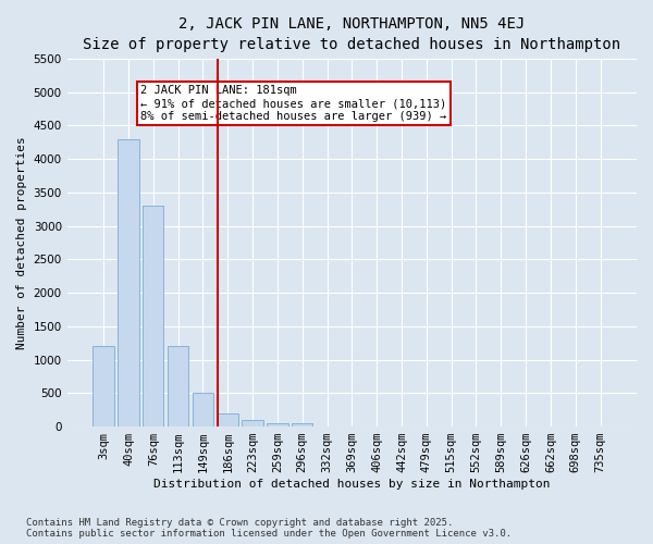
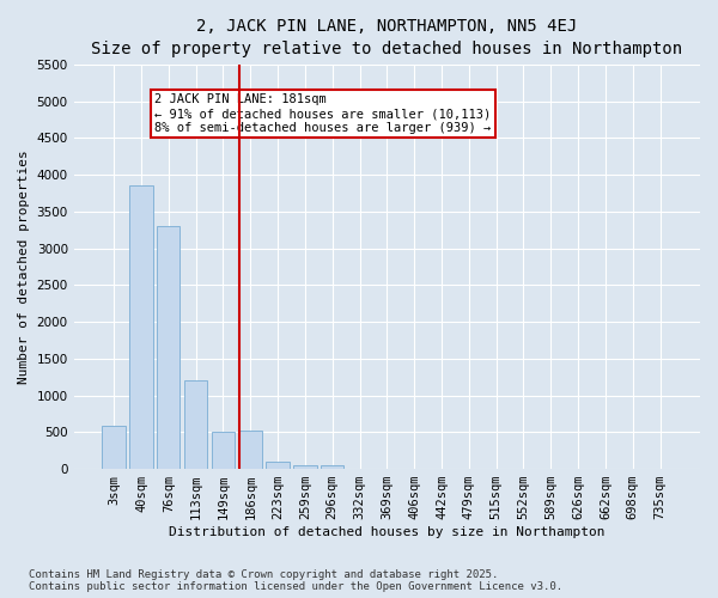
3sqm: 1200 -> 580
40sqm: 4300 -> 3860
186sqm: 200 -> 520
